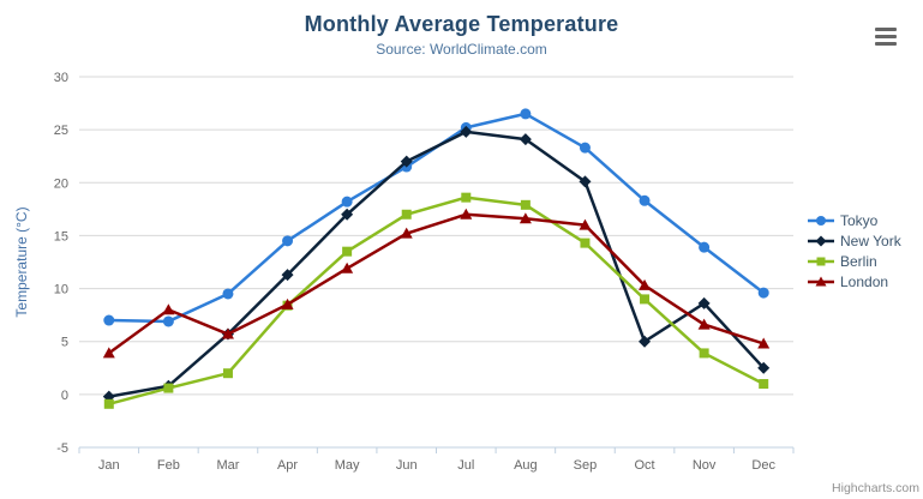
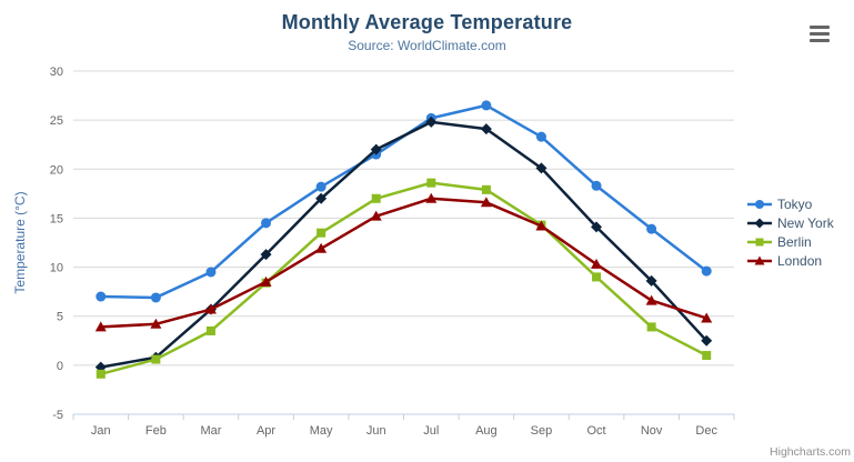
London/Feb: 8 -> 4
Berlin/Mar: 2 -> 4
London/Sep: 16 -> 14
New York/Oct: 5 -> 14
